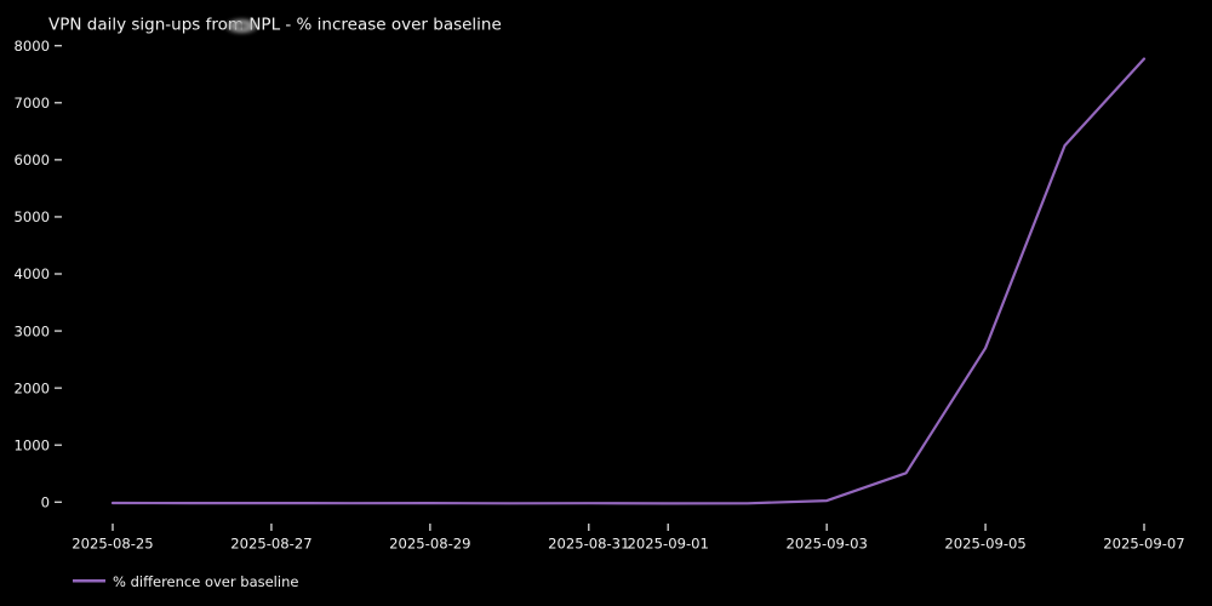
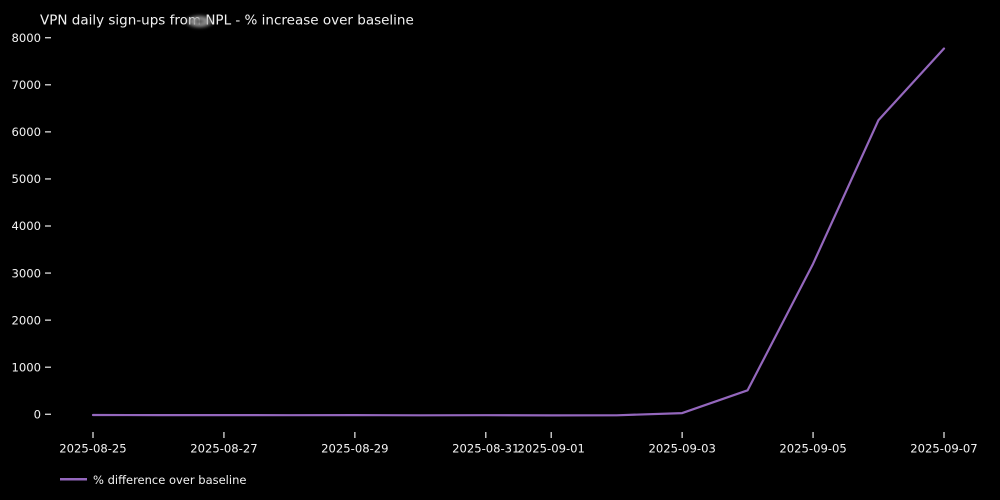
2025-09-05: 2700 -> 3200
